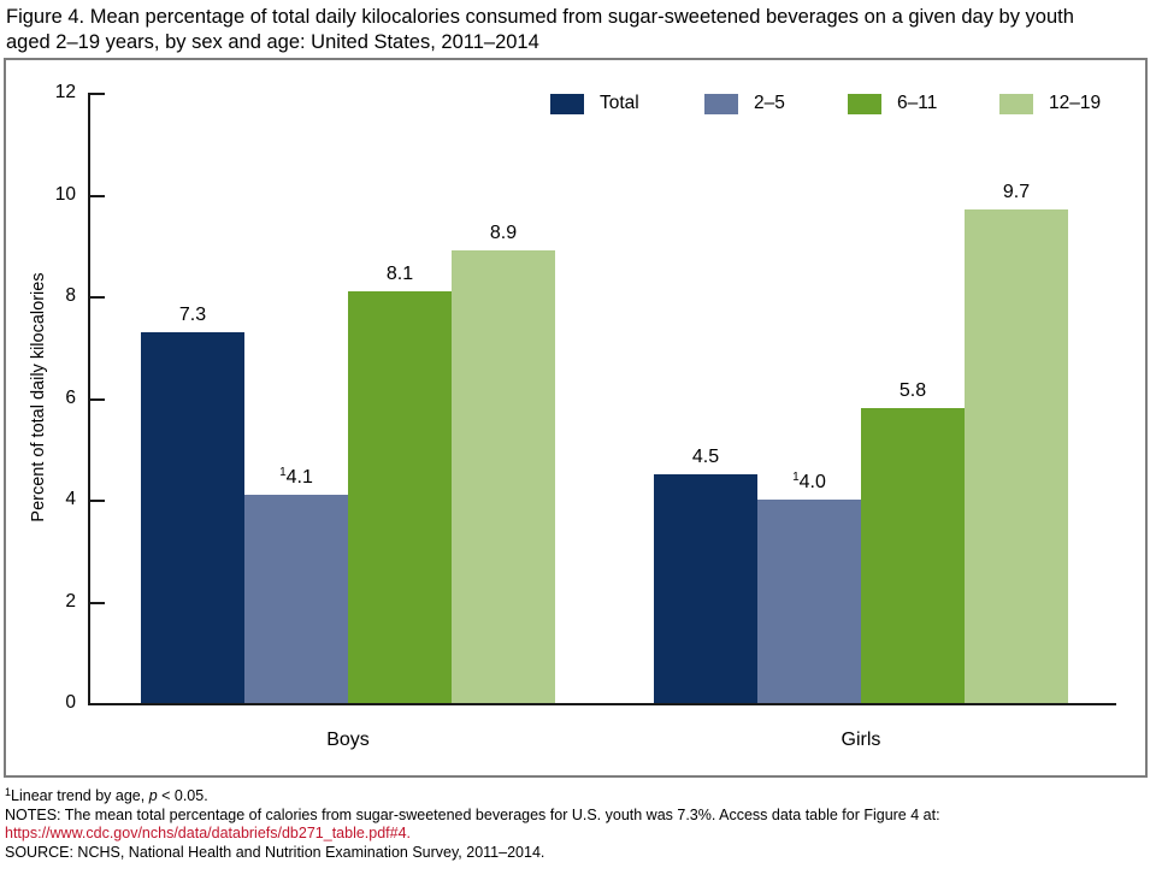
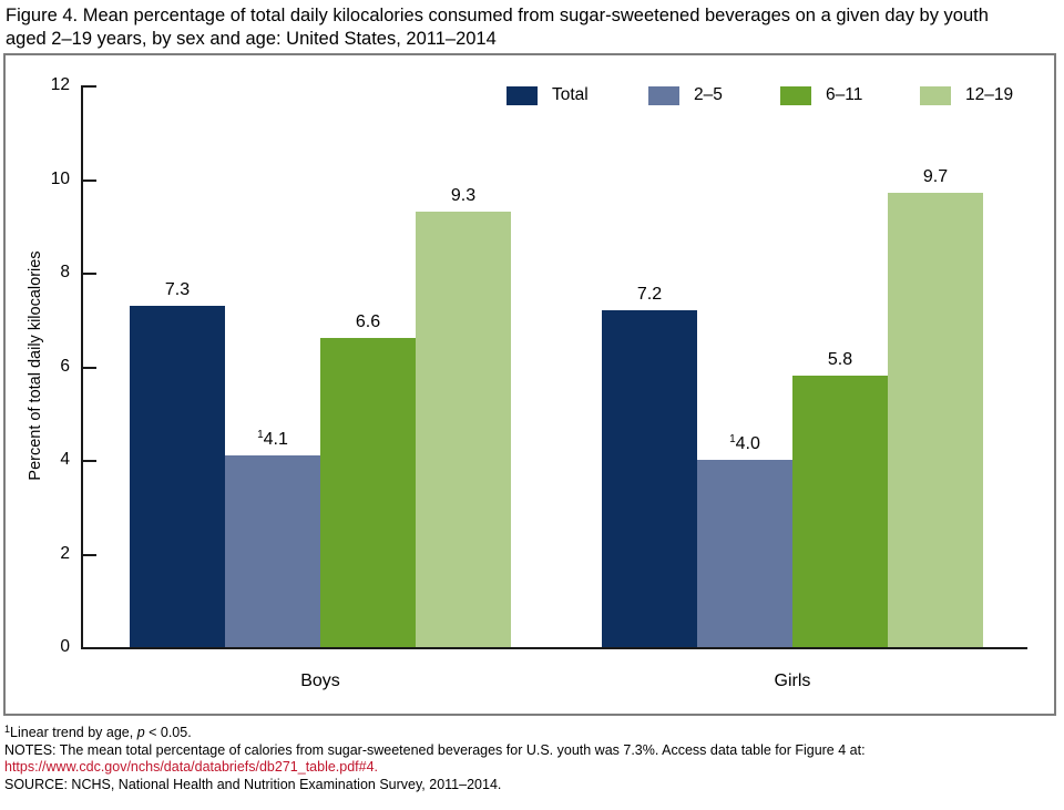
6–11/Boys: 8.1 -> 6.6
12–19/Boys: 8.9 -> 9.3
Total/Girls: 4.5 -> 7.2
